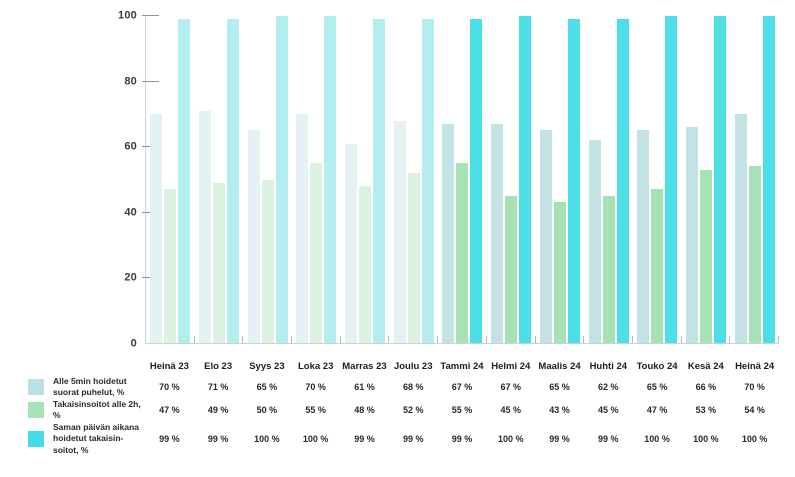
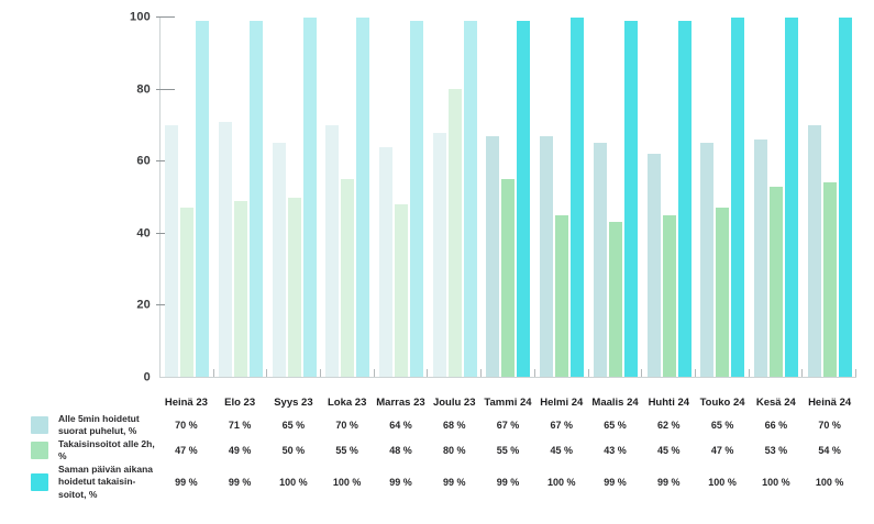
Alle 5min hoidetut suorat puhelut, %/Marras 23: 61 -> 64
Takaisinsoitot alle 2h, %/Joulu 23: 52 -> 80
